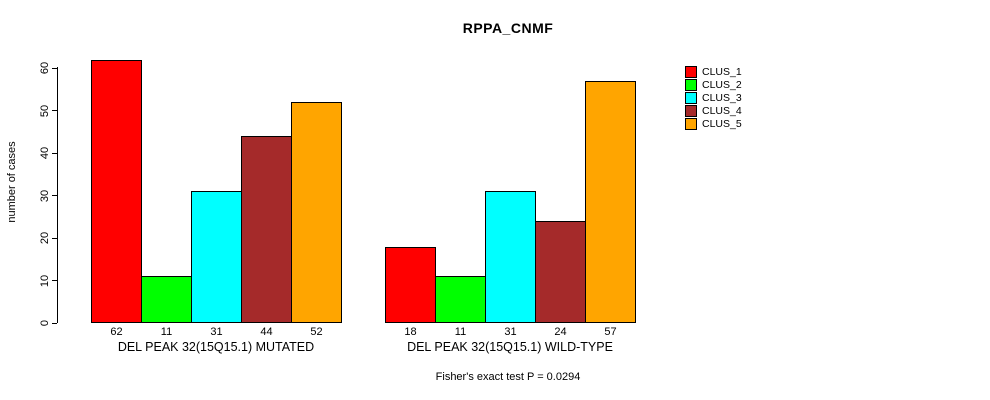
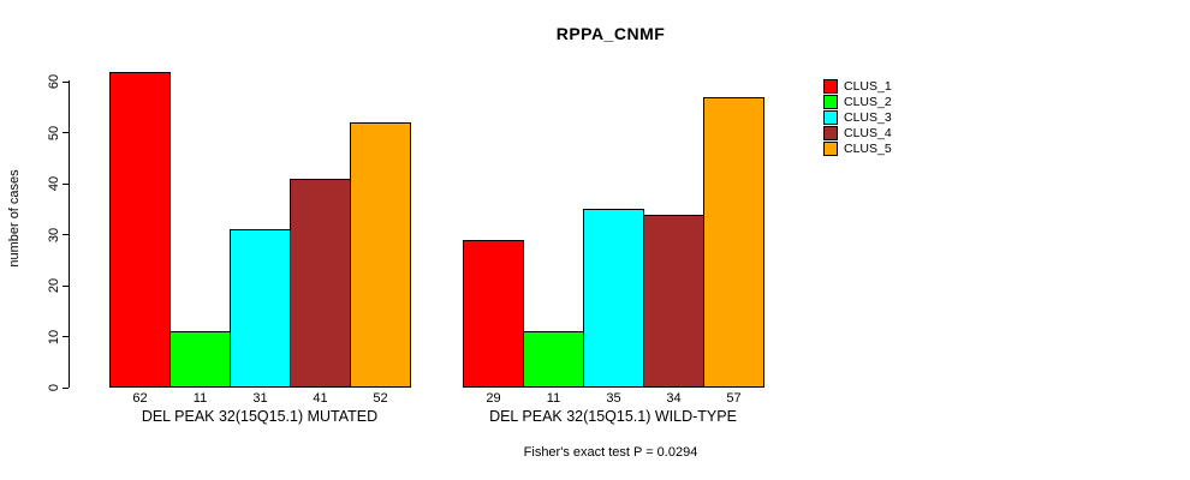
CLUS_4/DEL PEAK 32(15Q15.1) MUTATED: 44 -> 41
CLUS_1/DEL PEAK 32(15Q15.1) WILD-TYPE: 18 -> 29
CLUS_3/DEL PEAK 32(15Q15.1) WILD-TYPE: 31 -> 35
CLUS_4/DEL PEAK 32(15Q15.1) WILD-TYPE: 24 -> 34
